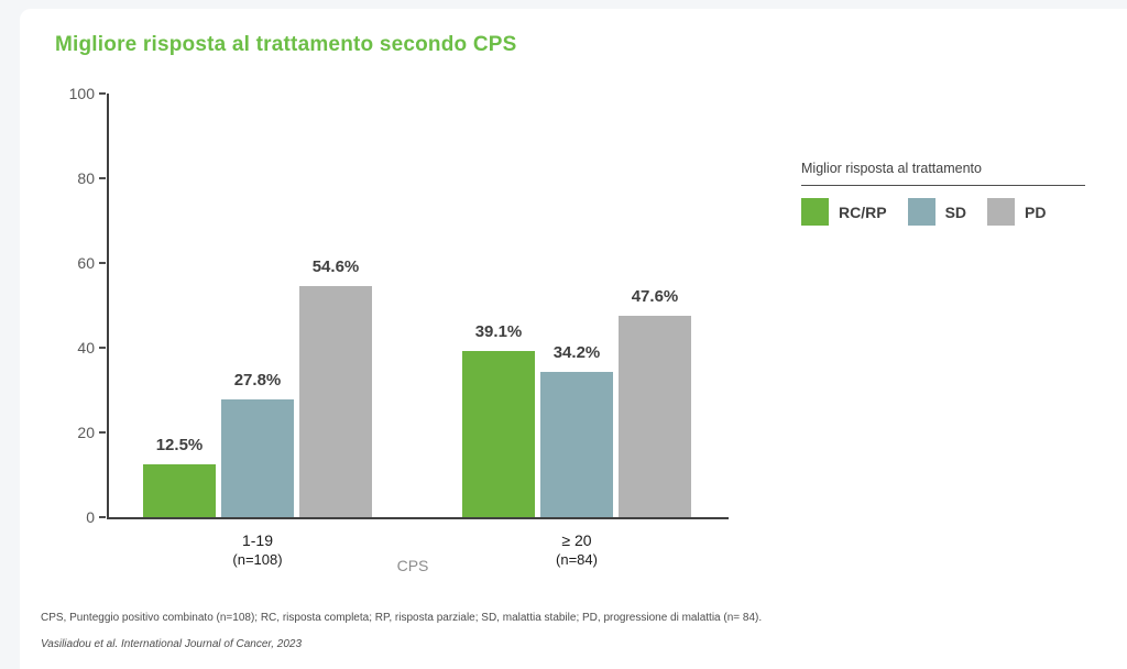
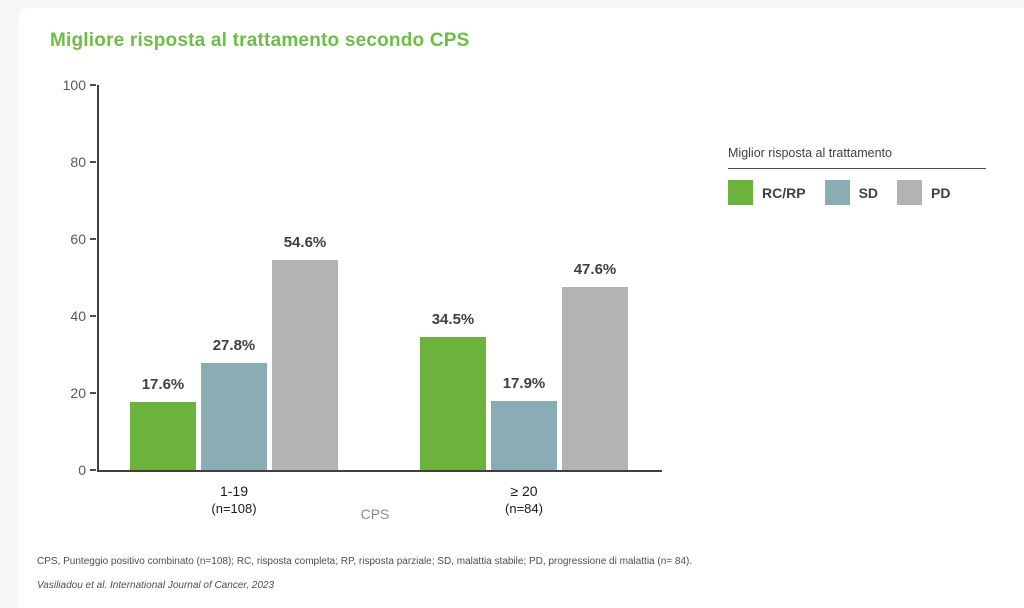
RC/RP/1-19: 12.5% -> 17.6%
RC/RP/≥ 20: 39.1% -> 34.5%
SD/≥ 20: 34.2% -> 17.9%
